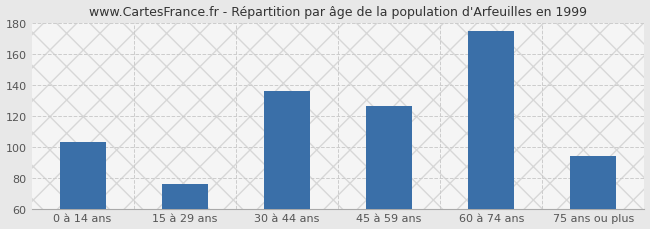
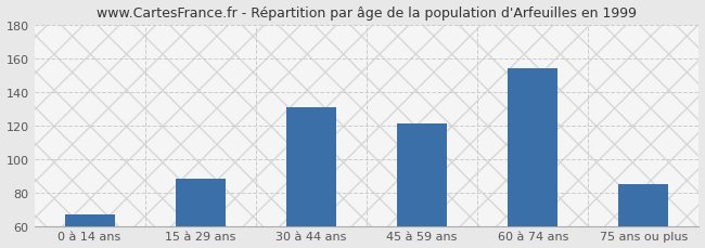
0 à 14 ans: 103 -> 67
15 à 29 ans: 76 -> 88
30 à 44 ans: 136 -> 131
45 à 59 ans: 126 -> 121
60 à 74 ans: 175 -> 154
75 ans ou plus: 94 -> 85
